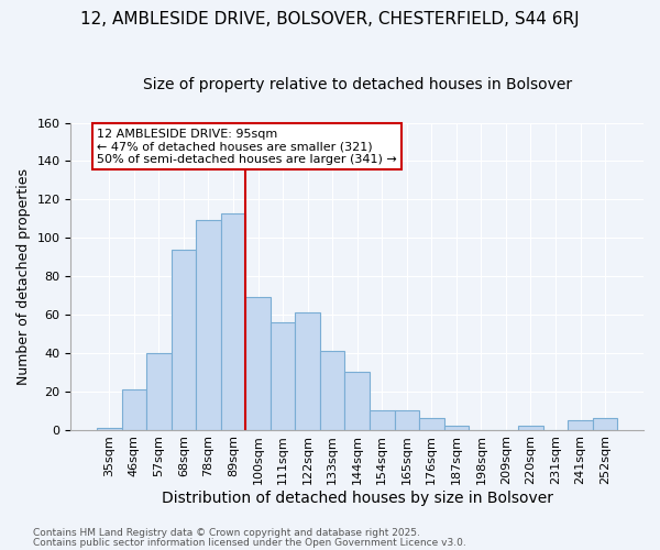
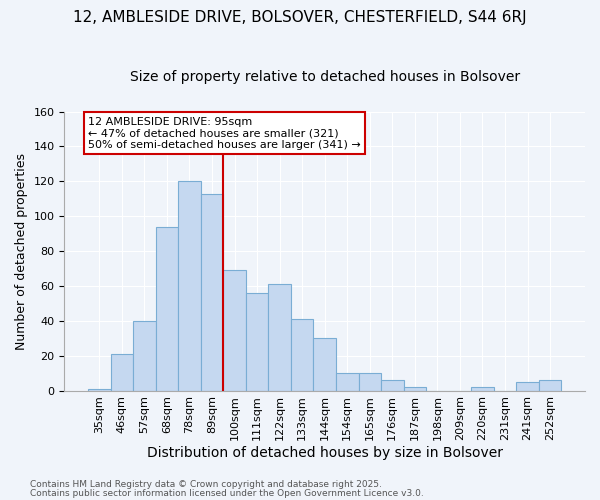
78sqm: 109 -> 120
